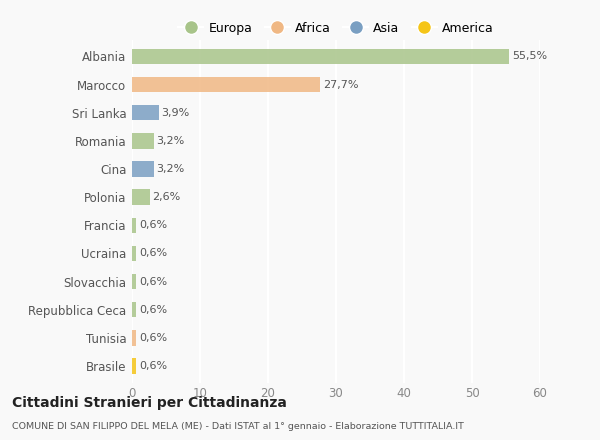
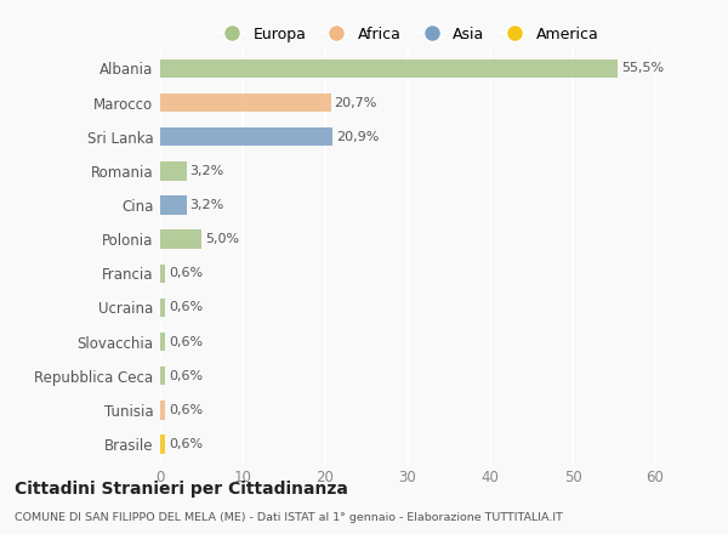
Marocco: 27,7% -> 20,7%
Sri Lanka: 3,9% -> 20,9%
Polonia: 2,6% -> 5,0%
